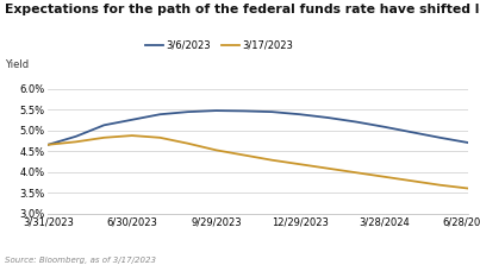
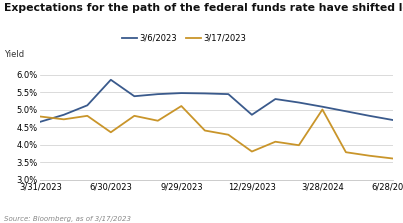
3/17/2023/3/31/2023: 4.65% -> 4.80%
3/6/2023/6/30/2023: 5.25% -> 5.85%
3/17/2023/6/30/2023: 4.87% -> 4.35%
3/17/2023/9/29/2023: 4.52% -> 5.10%
3/6/2023/12/29/2023: 5.38% -> 4.85%
3/17/2023/12/29/2023: 4.18% -> 3.80%
3/17/2023/3/28/2024: 3.88% -> 5.00%
